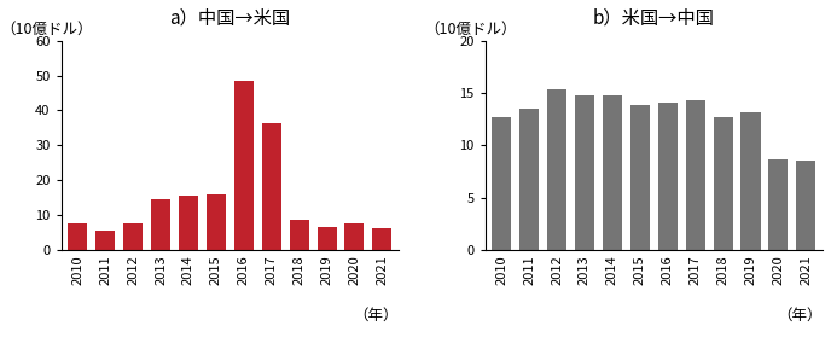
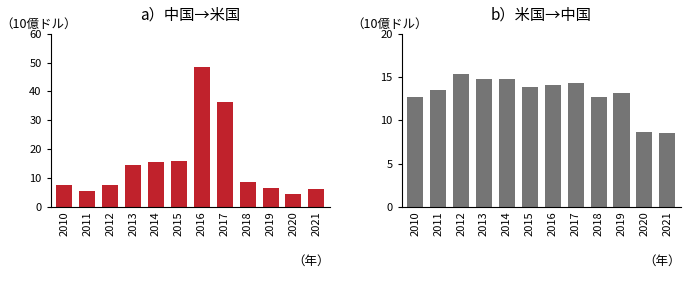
a）中国→米国/2020: 7.5 -> 4.5
